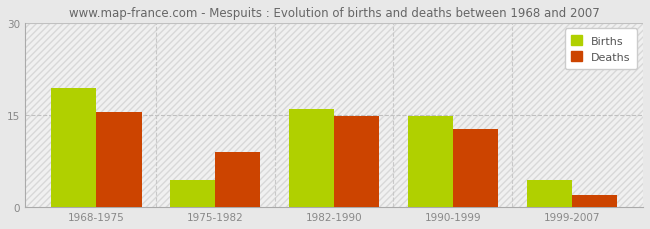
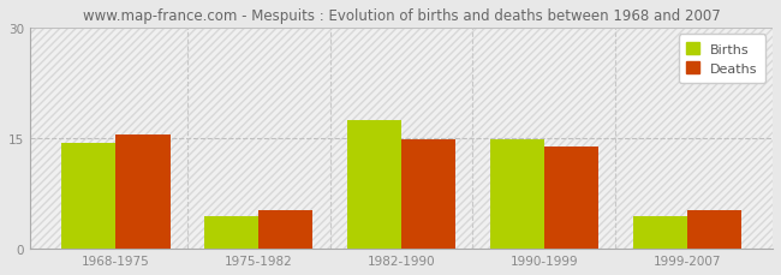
Births/1968-1975: 19.4 -> 14.3
Deaths/1975-1982: 9.0 -> 5.2
Births/1982-1990: 16.0 -> 17.5
Deaths/1990-1999: 12.8 -> 13.9
Deaths/1999-2007: 2.0 -> 5.2
